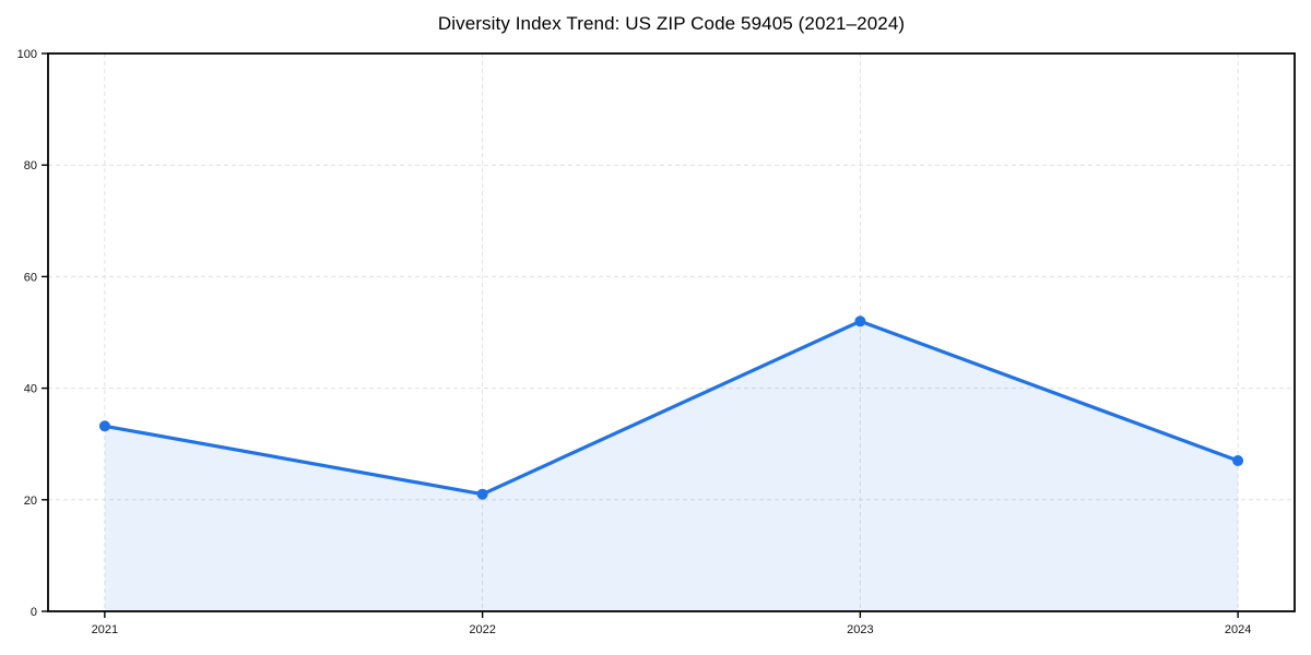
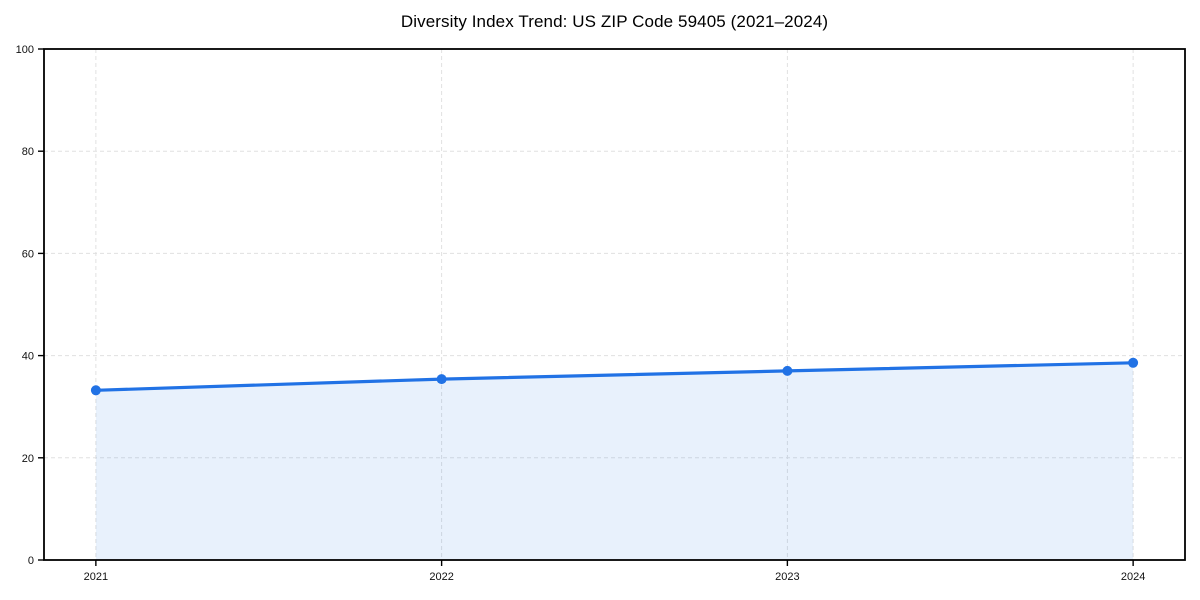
2022: 21 -> 35
2023: 52 -> 37
2024: 27 -> 39
